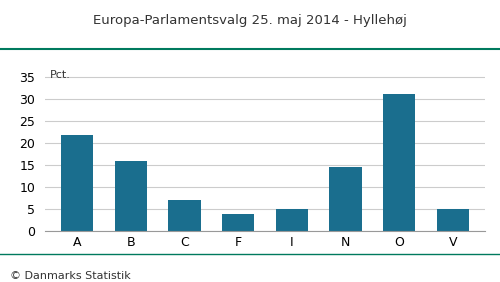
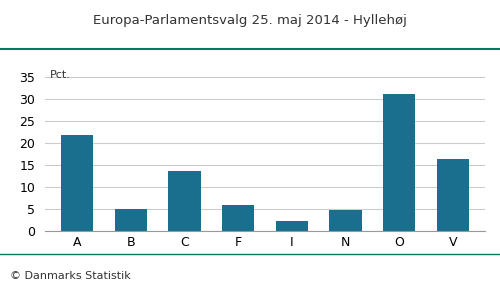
B: 16.0 -> 5.0
C: 7.0 -> 13.7
F: 4.0 -> 5.9
I: 5.0 -> 2.3
N: 14.5 -> 4.8
V: 5.0 -> 16.4
